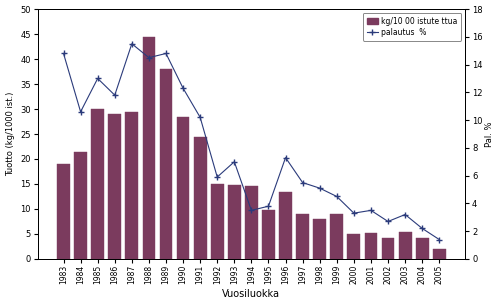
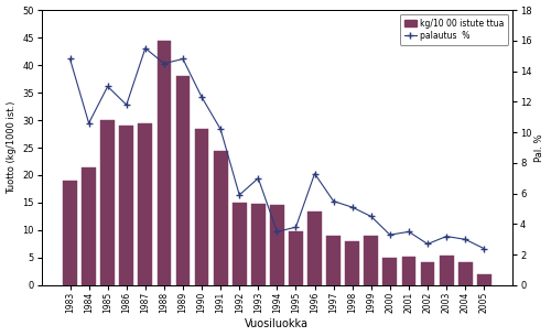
palautus %/2004: 2.2 -> 3.0
palautus %/2005: 1.4 -> 2.4
